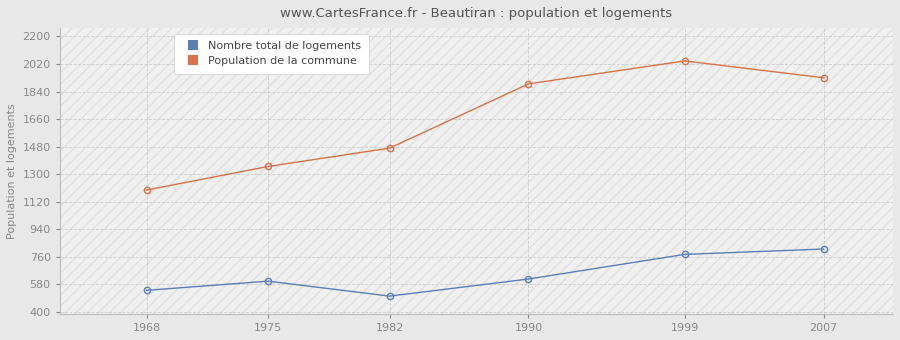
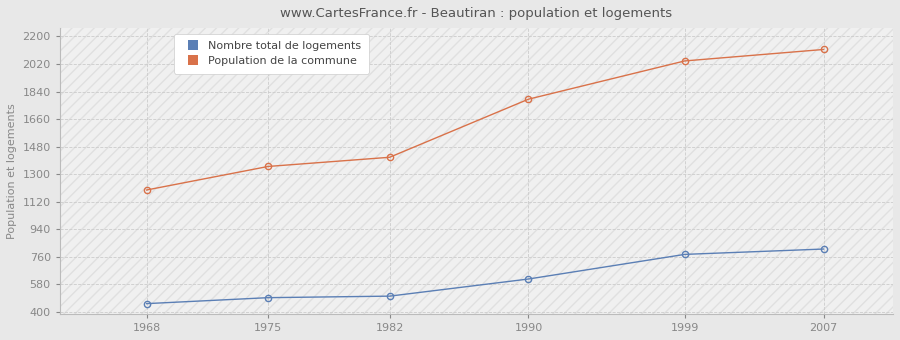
Nombre total de logements/1968: 540 -> 450
Nombre total de logements/1975: 600 -> 490
Population de la commune/1982: 1470 -> 1410
Population de la commune/1990: 1890 -> 1790
Population de la commune/2007: 1930 -> 2120
